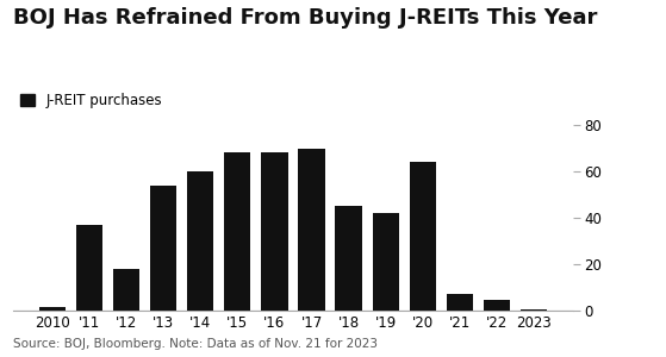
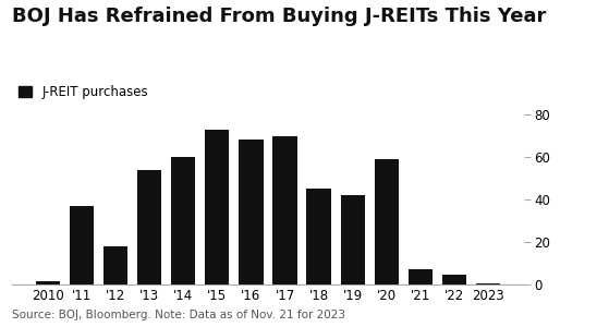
'15: 68 -> 73
'20: 64 -> 59
